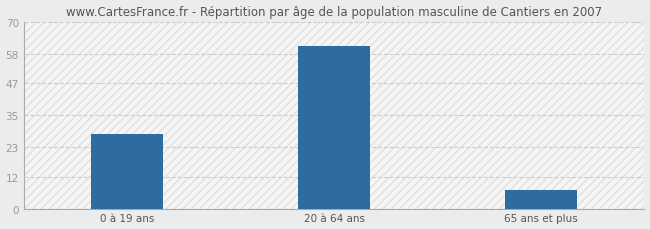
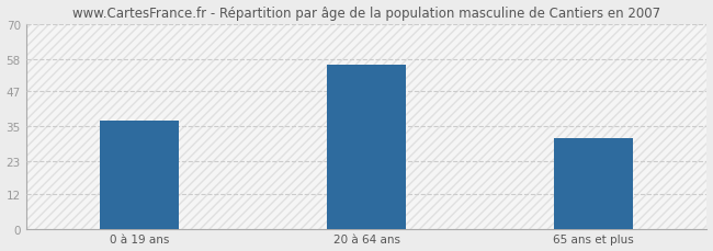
0 à 19 ans: 28 -> 37
20 à 64 ans: 61 -> 56
65 ans et plus: 7 -> 31
